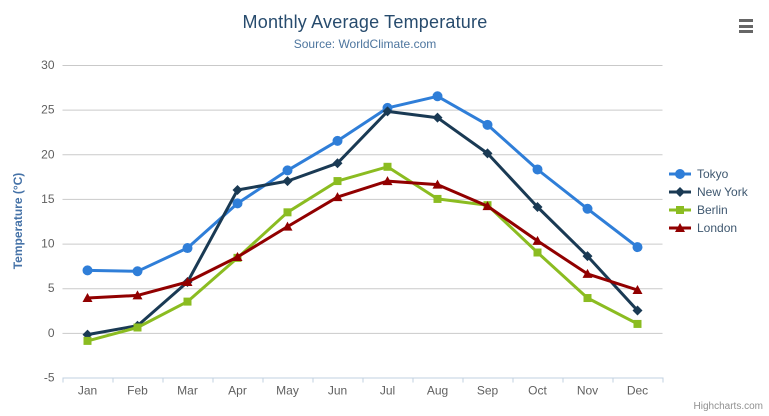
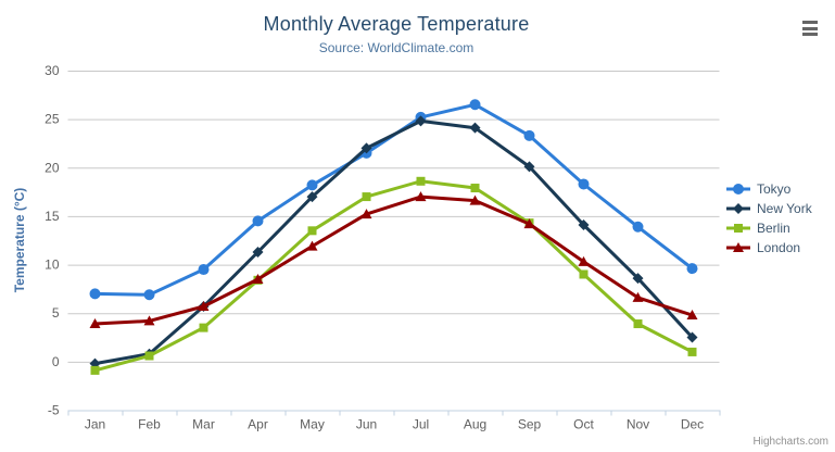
New York/Apr: 16 -> 11
New York/Jun: 19 -> 22
Berlin/Aug: 15 -> 18
